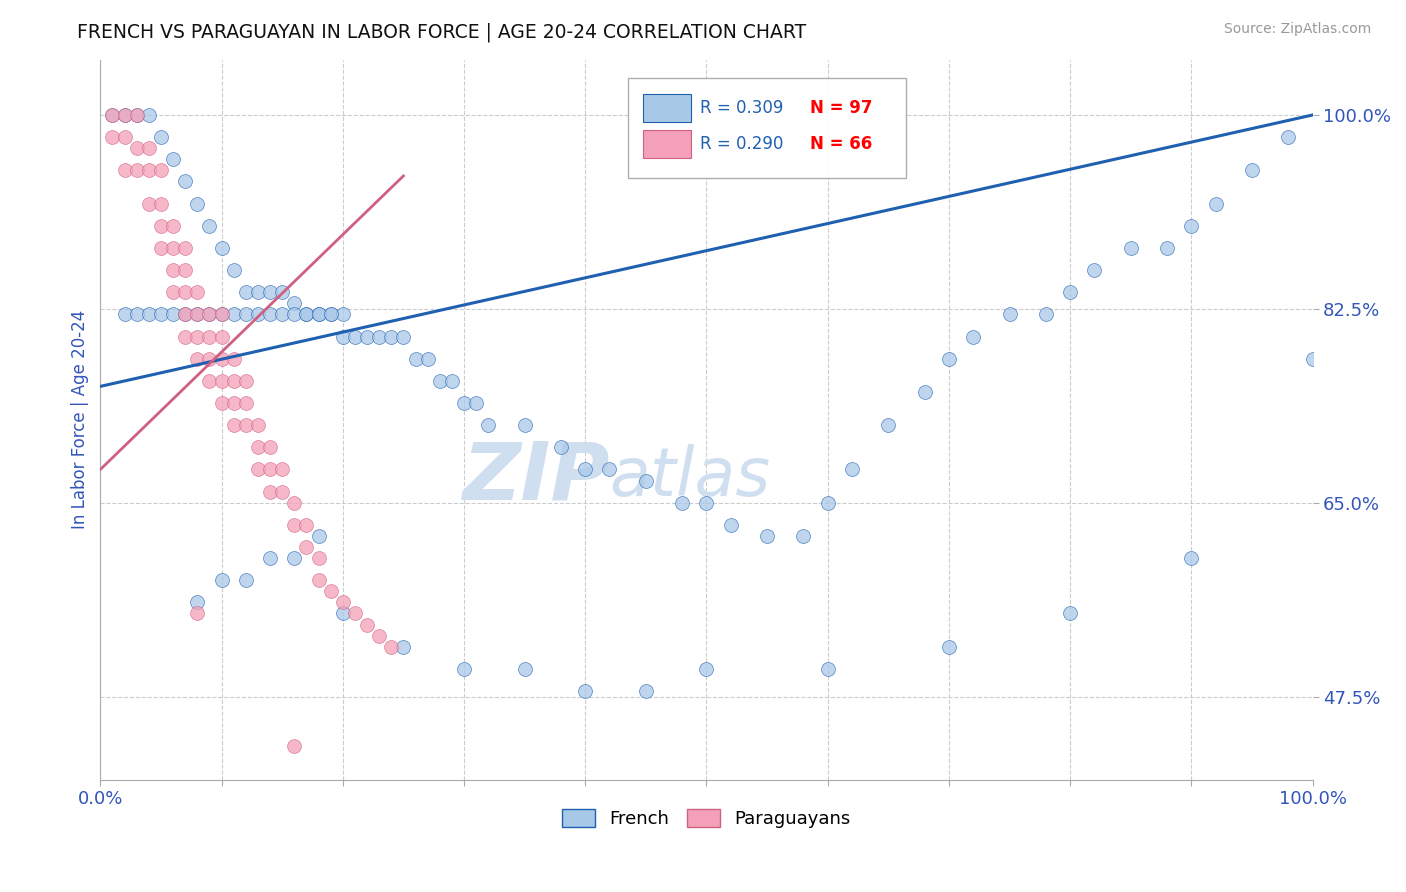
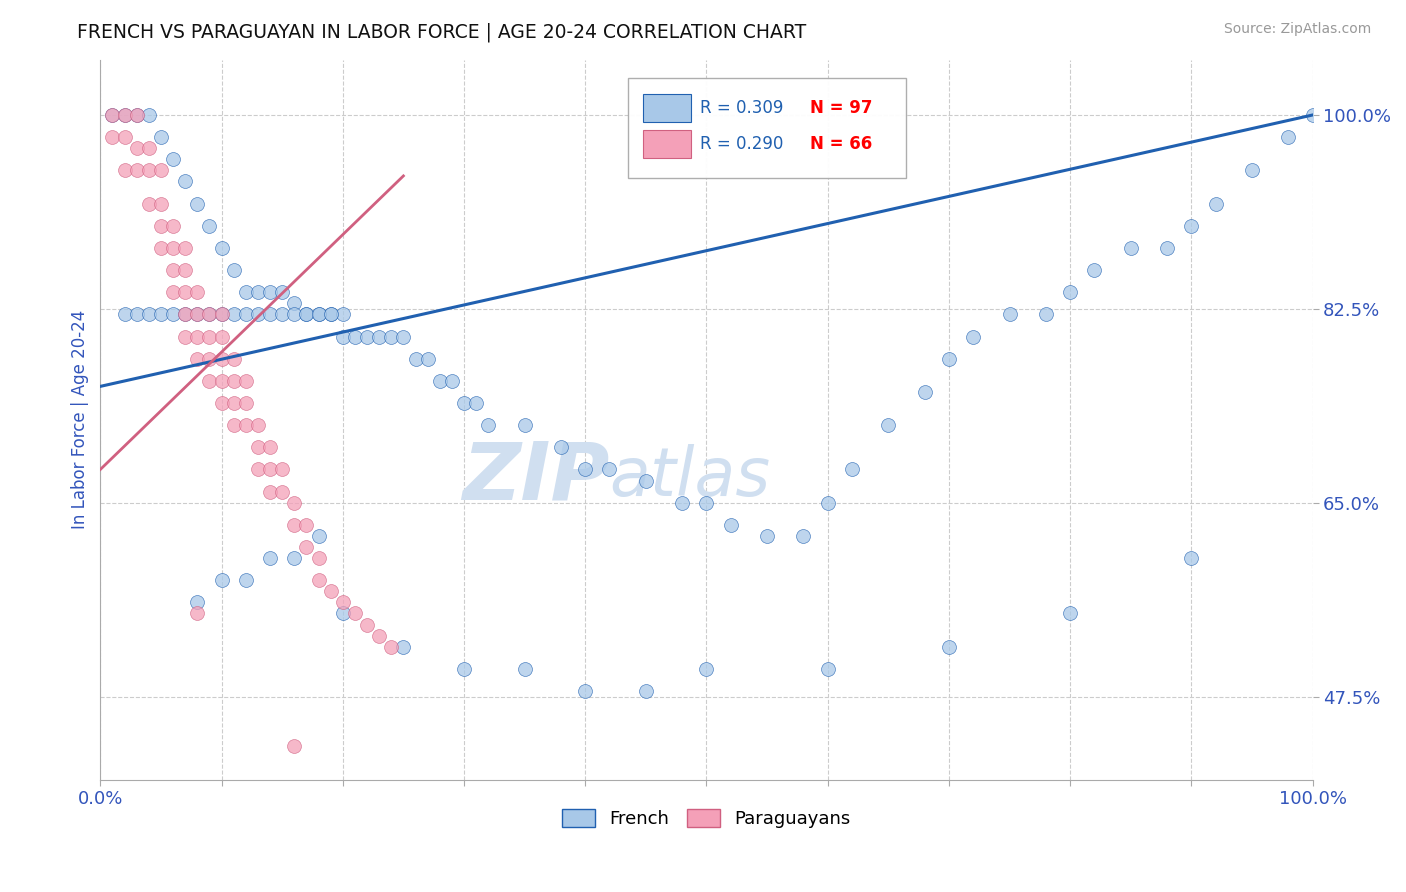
French/100.0%: 78% -> 100%
